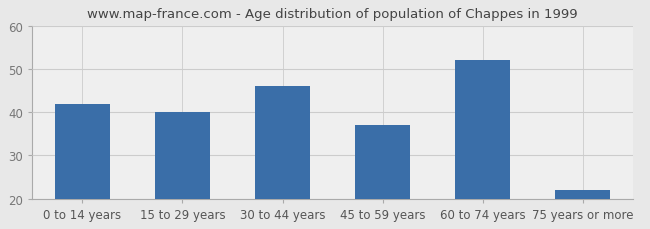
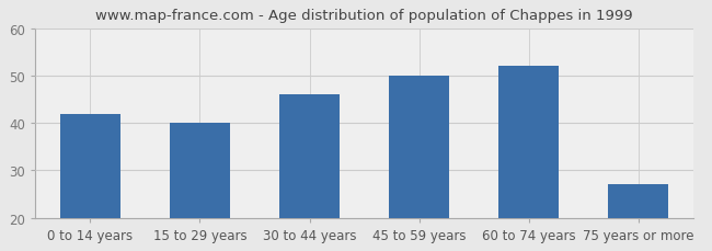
45 to 59 years: 37 -> 50
75 years or more: 22 -> 27
